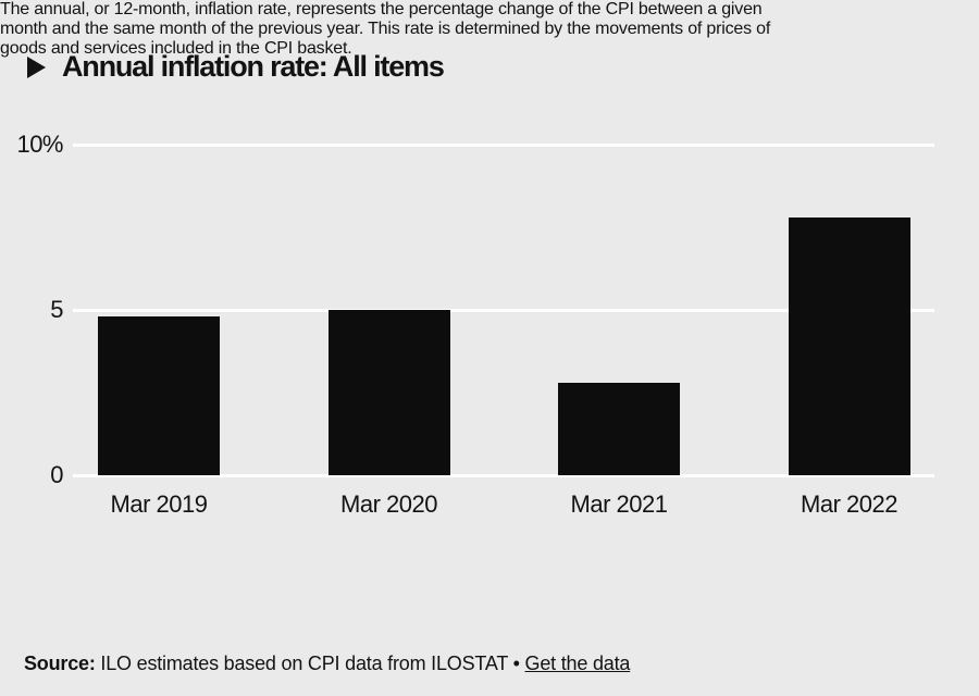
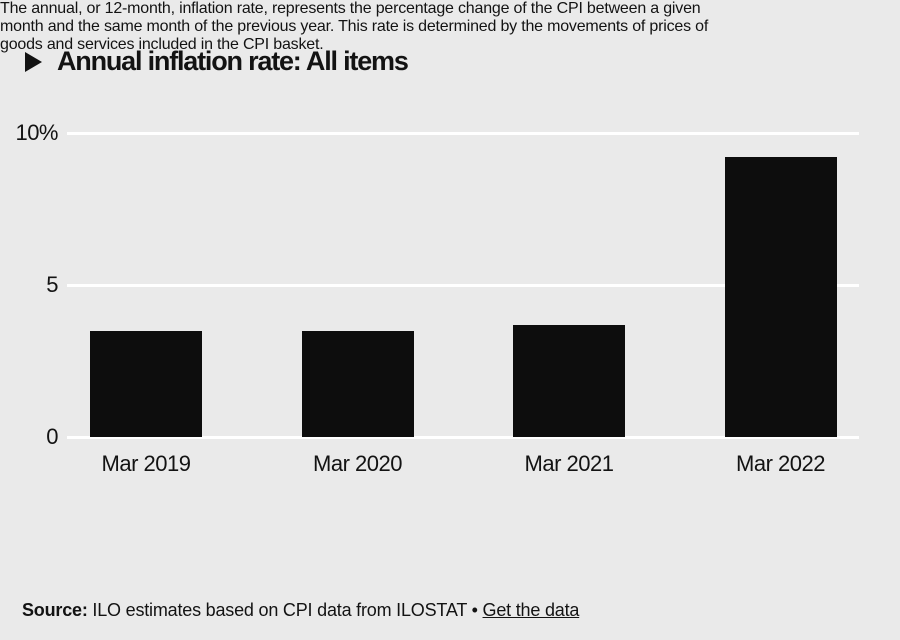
Mar 2019: 4.8% -> 3.5%
Mar 2020: 5.0% -> 3.5%
Mar 2021: 2.8% -> 3.7%
Mar 2022: 7.8% -> 9.2%
